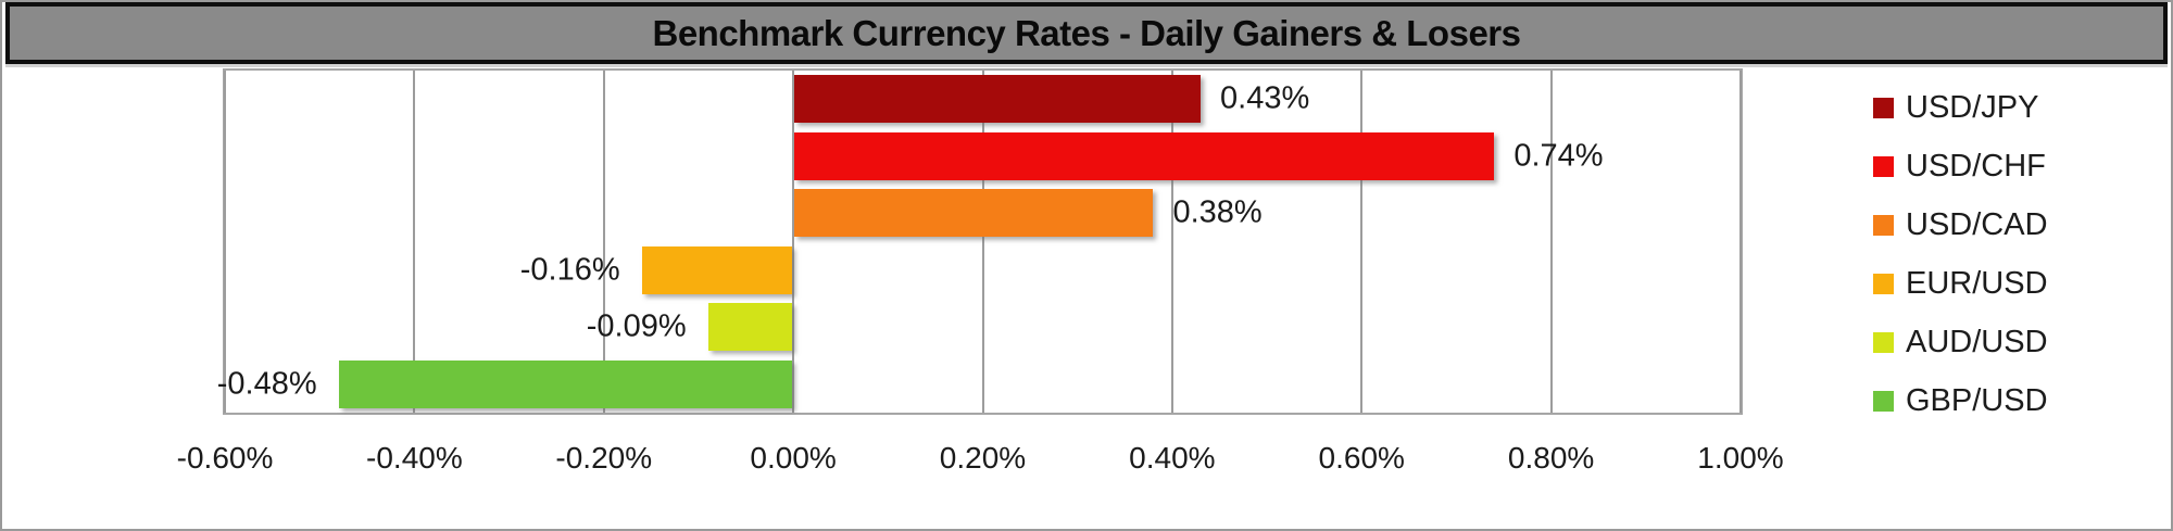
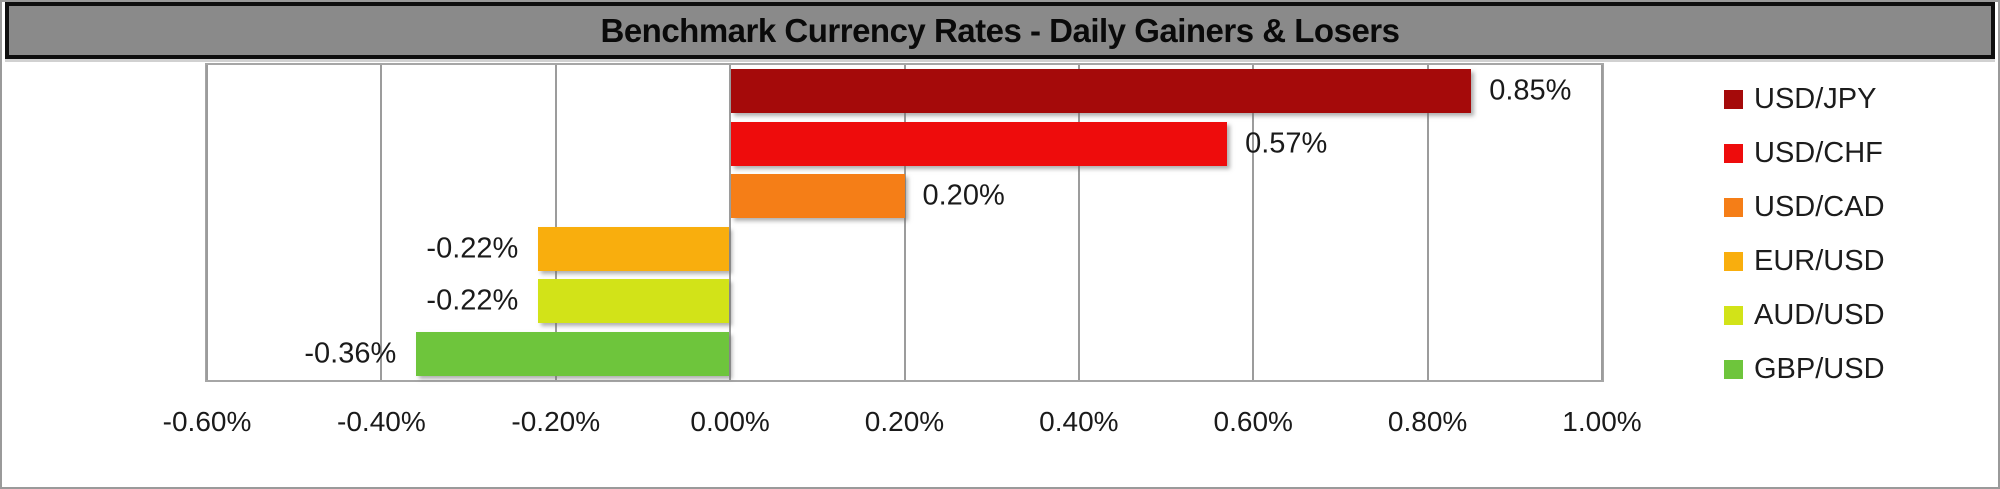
USD/JPY: 0.43% -> 0.85%
USD/CHF: 0.74% -> 0.57%
USD/CAD: 0.38% -> 0.20%
EUR/USD: -0.16% -> -0.22%
AUD/USD: -0.09% -> -0.22%
GBP/USD: -0.48% -> -0.36%
